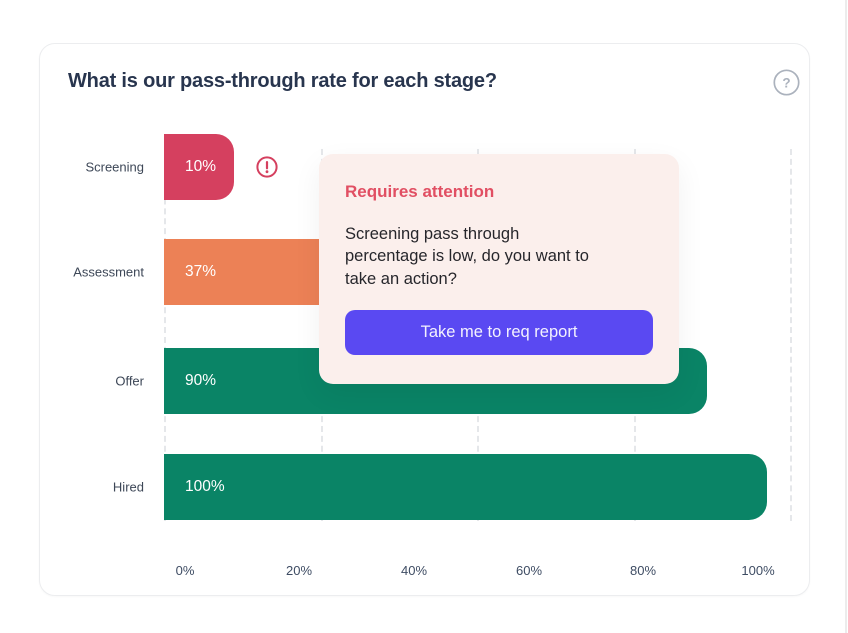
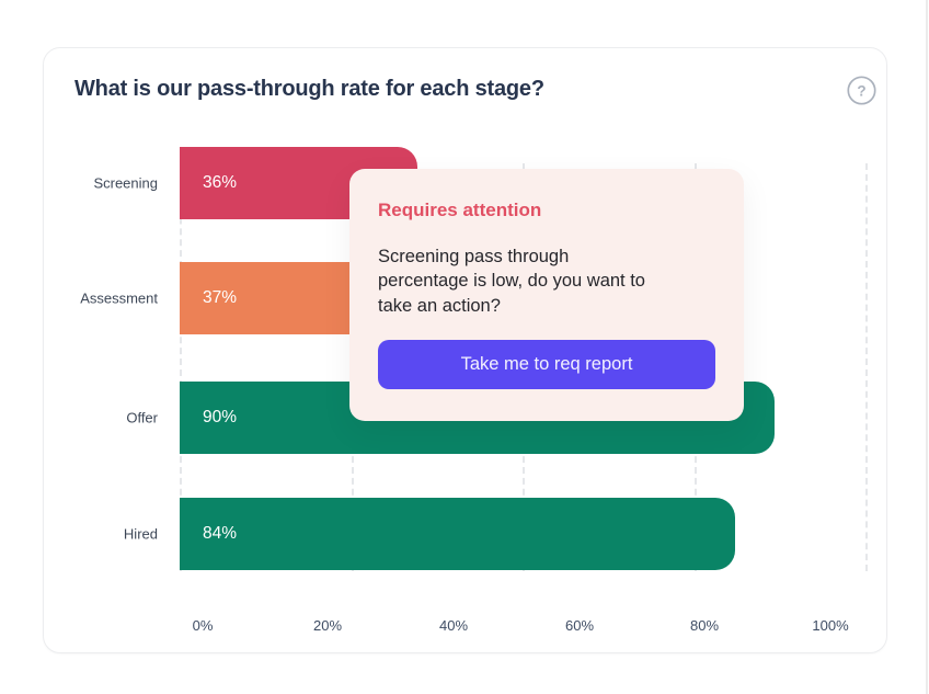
Screening: 10% -> 36%
Hired: 100% -> 84%
